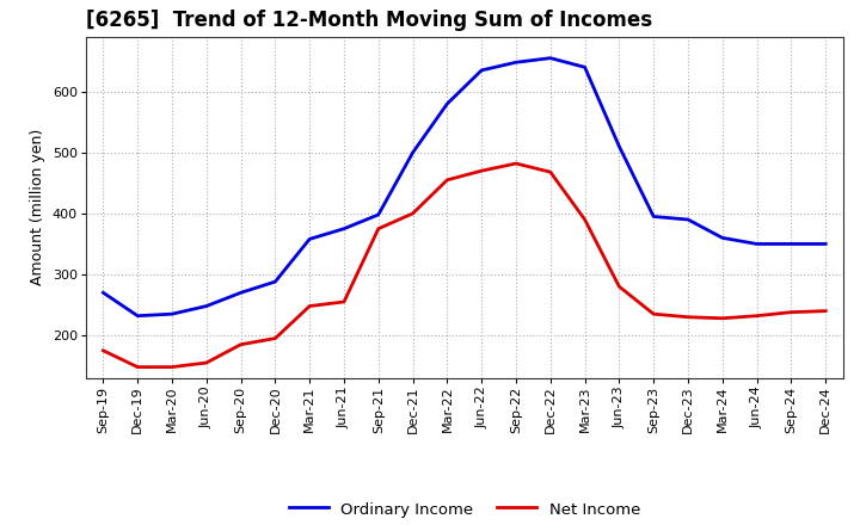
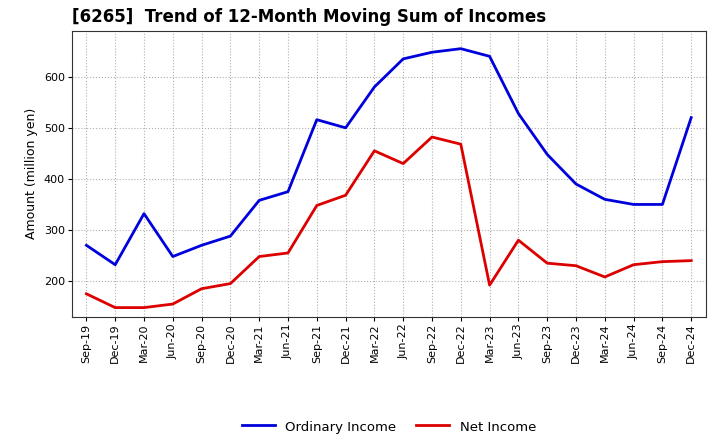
Ordinary Income/Mar-20: 235 -> 332
Ordinary Income/Sep-21: 398 -> 516
Net Income/Sep-21: 375 -> 348
Net Income/Dec-21: 400 -> 368
Net Income/Jun-22: 470 -> 430
Net Income/Mar-23: 390 -> 192
Ordinary Income/Jun-23: 510 -> 528
Ordinary Income/Sep-23: 395 -> 448
Net Income/Mar-24: 228 -> 208
Ordinary Income/Dec-24: 350 -> 520
